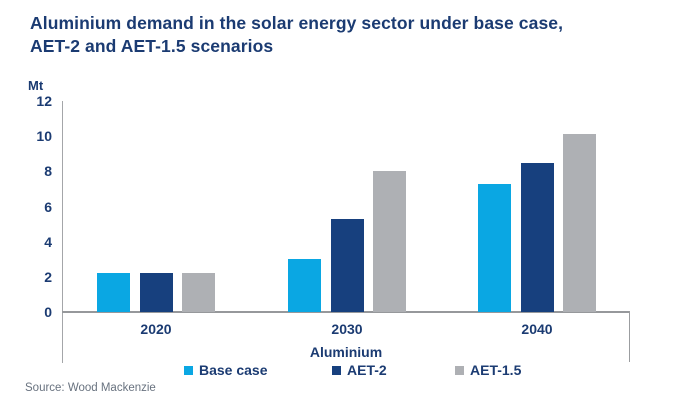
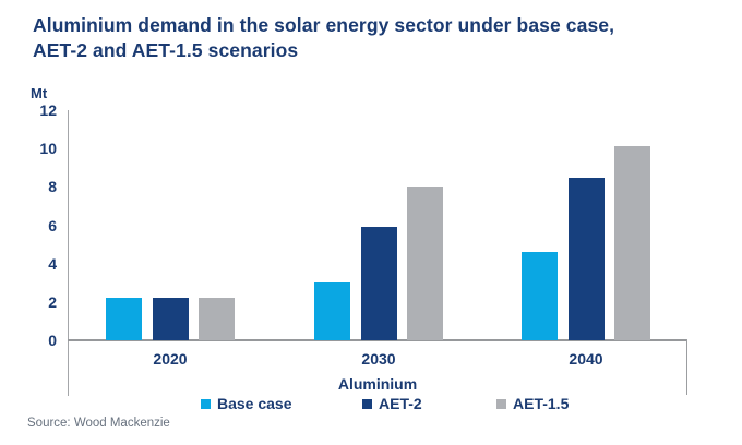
AET-2/2030: 5.3 -> 5.9
Base case/2040: 7.3 -> 4.6
